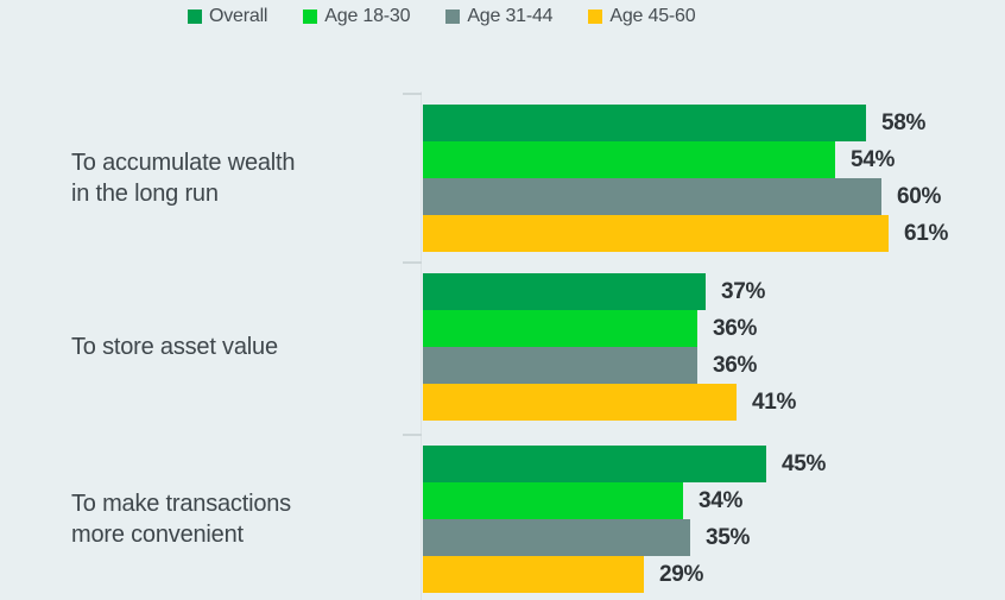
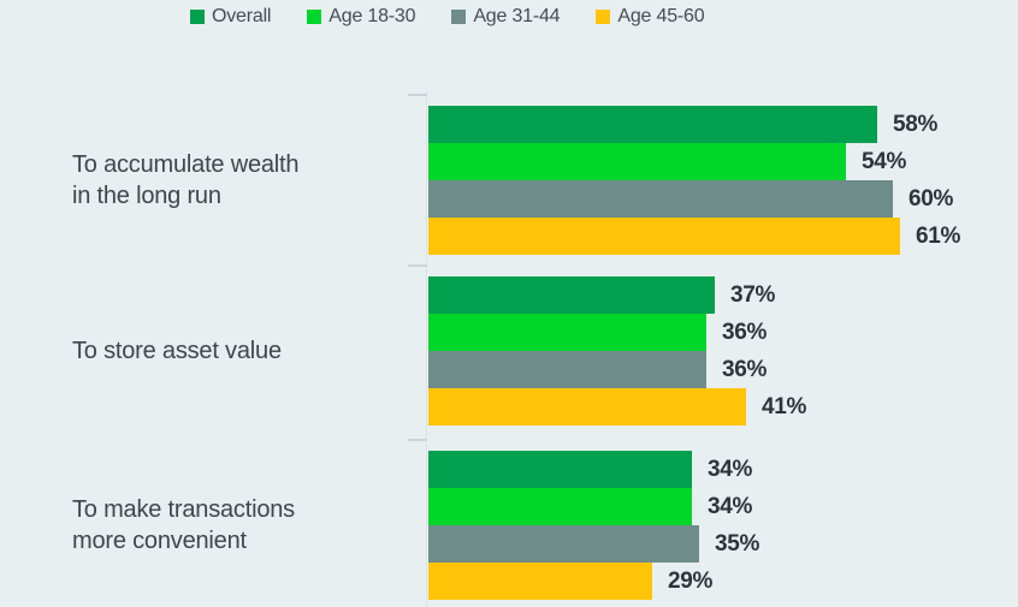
Overall/To make transactions more convenient: 45% -> 34%
